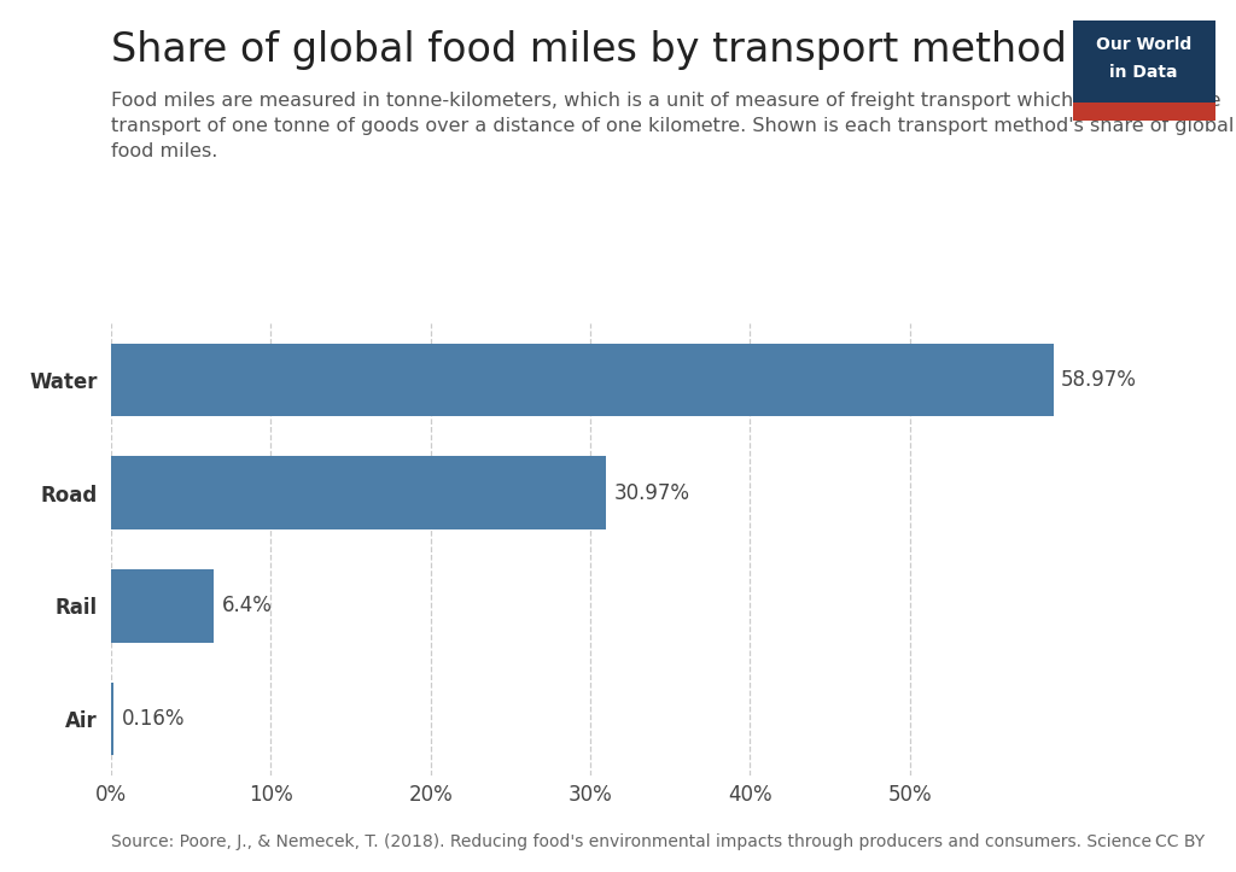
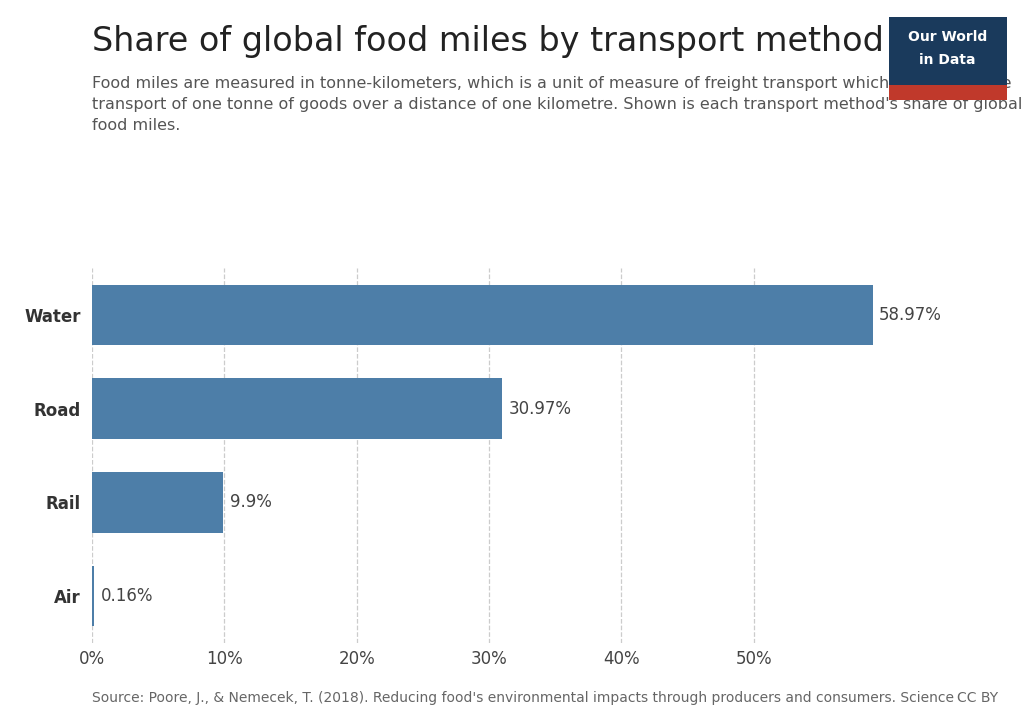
Rail: 6.4% -> 9.9%
